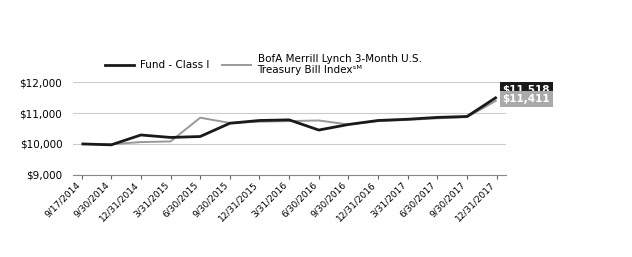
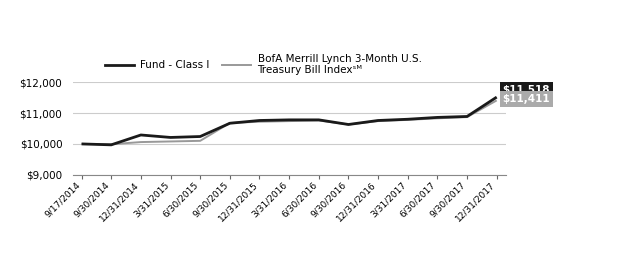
BofA Merrill Lynch 3-Month U.S. Treasury Bill Indexˢᴹ/6/30/2015: $10,850 -> $10,100
Fund - Class I/6/30/2016: $10,450 -> $10,780
